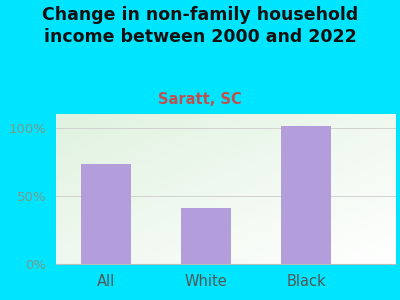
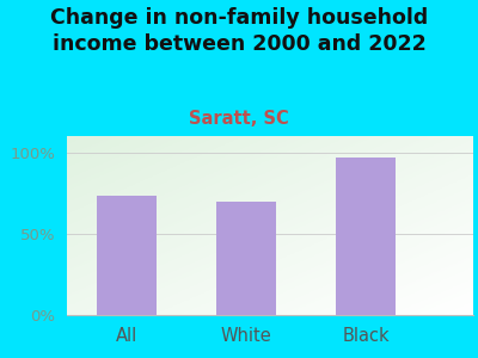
White: 41% -> 70%
Black: 101% -> 97%
